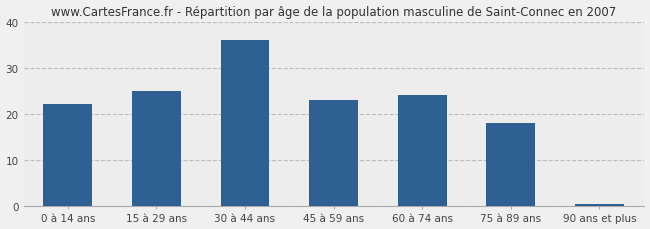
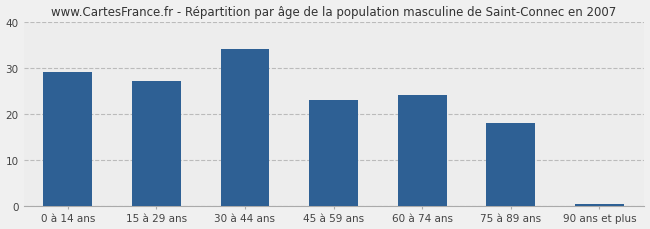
0 à 14 ans: 22.0 -> 29.0
15 à 29 ans: 25.0 -> 27.0
30 à 44 ans: 36.0 -> 34.0
